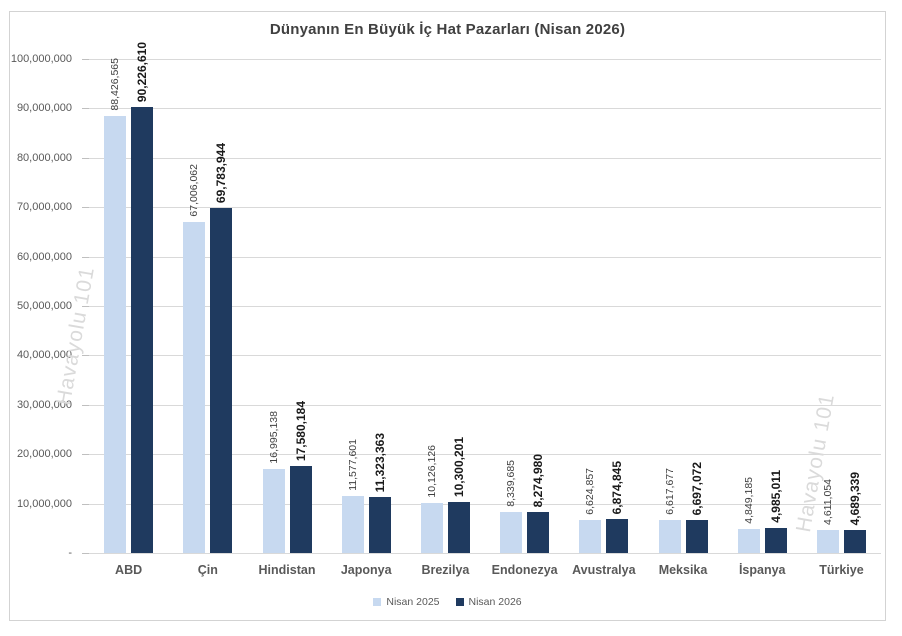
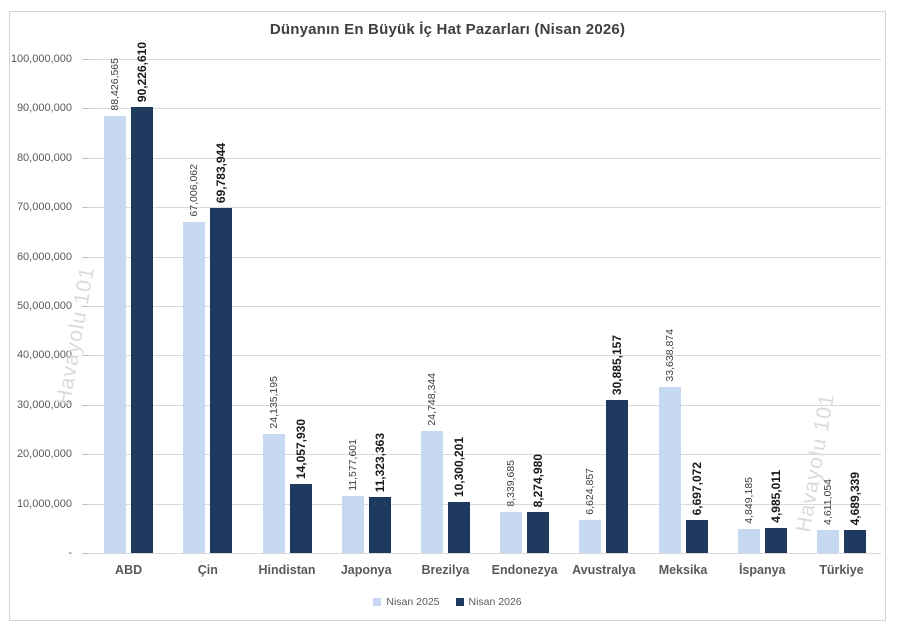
Nisan 2025/Hindistan: 16,995,138 -> 24,135,195
Nisan 2026/Hindistan: 17,580,184 -> 14,057,930
Nisan 2025/Brezilya: 10,126,126 -> 24,748,344
Nisan 2026/Avustralya: 6,874,845 -> 30,885,157
Nisan 2025/Meksika: 6,617,677 -> 33,638,874
